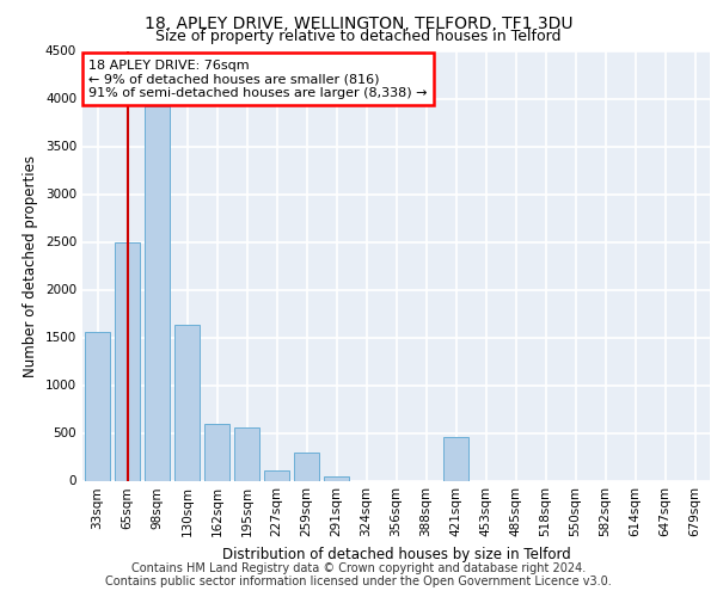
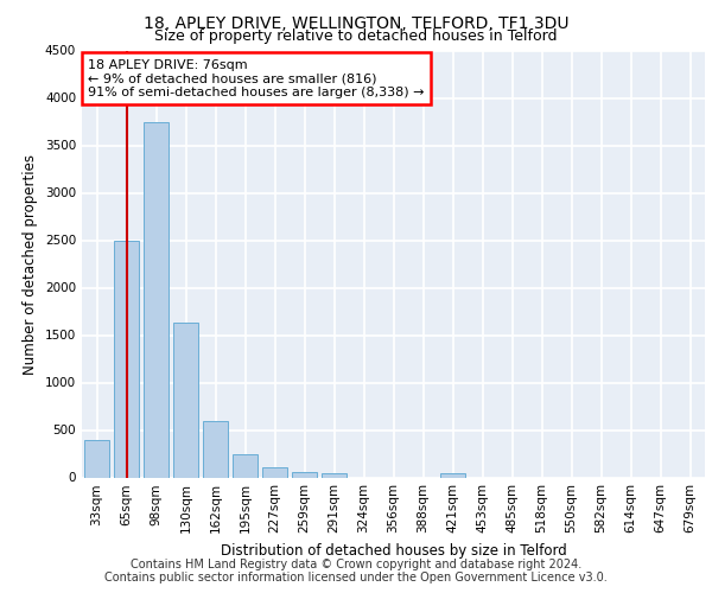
33sqm: 1560 -> 390
98sqm: 3920 -> 3750
195sqm: 560 -> 240
259sqm: 300 -> 60
421sqm: 460 -> 50
